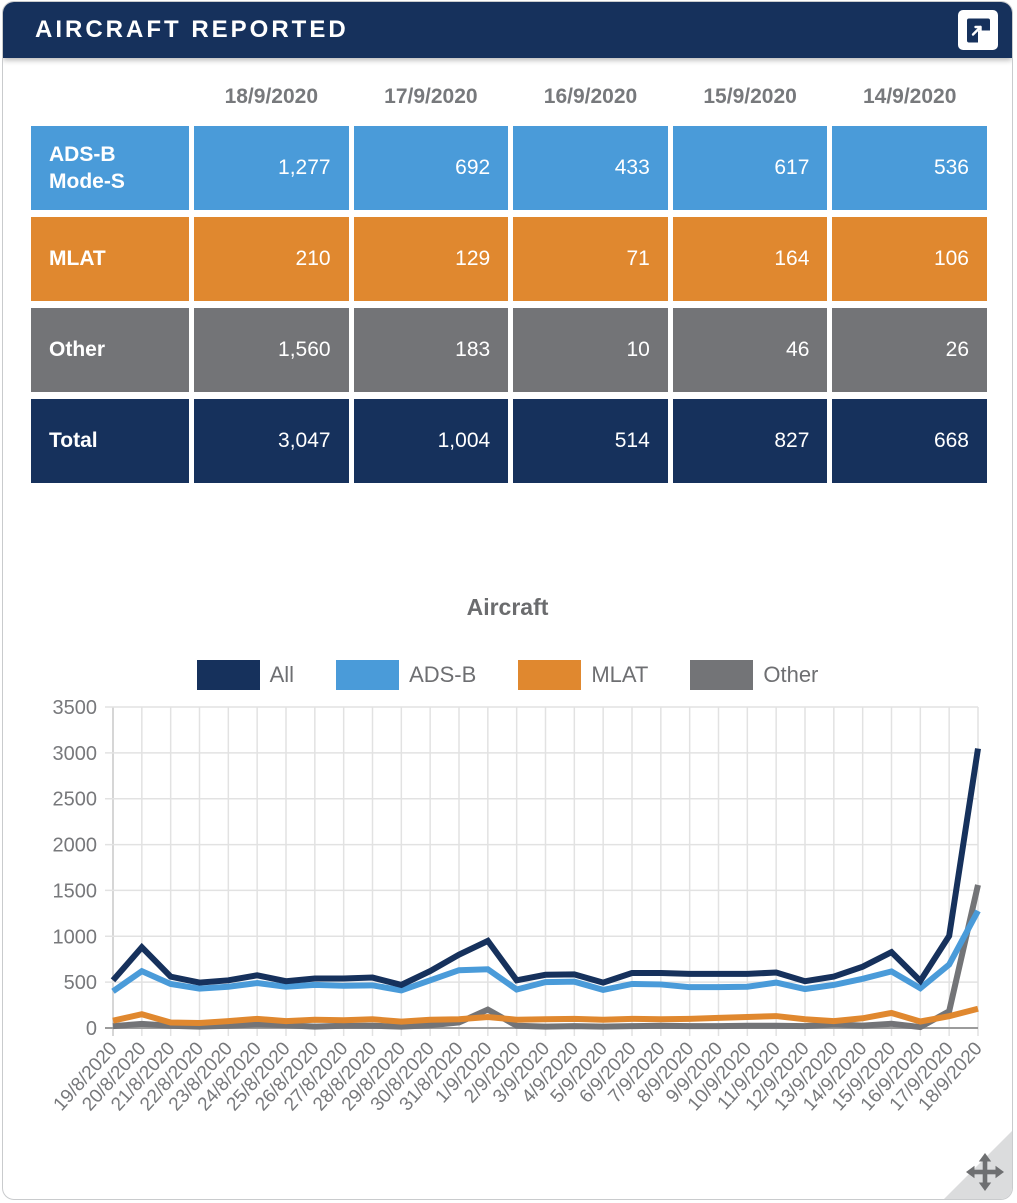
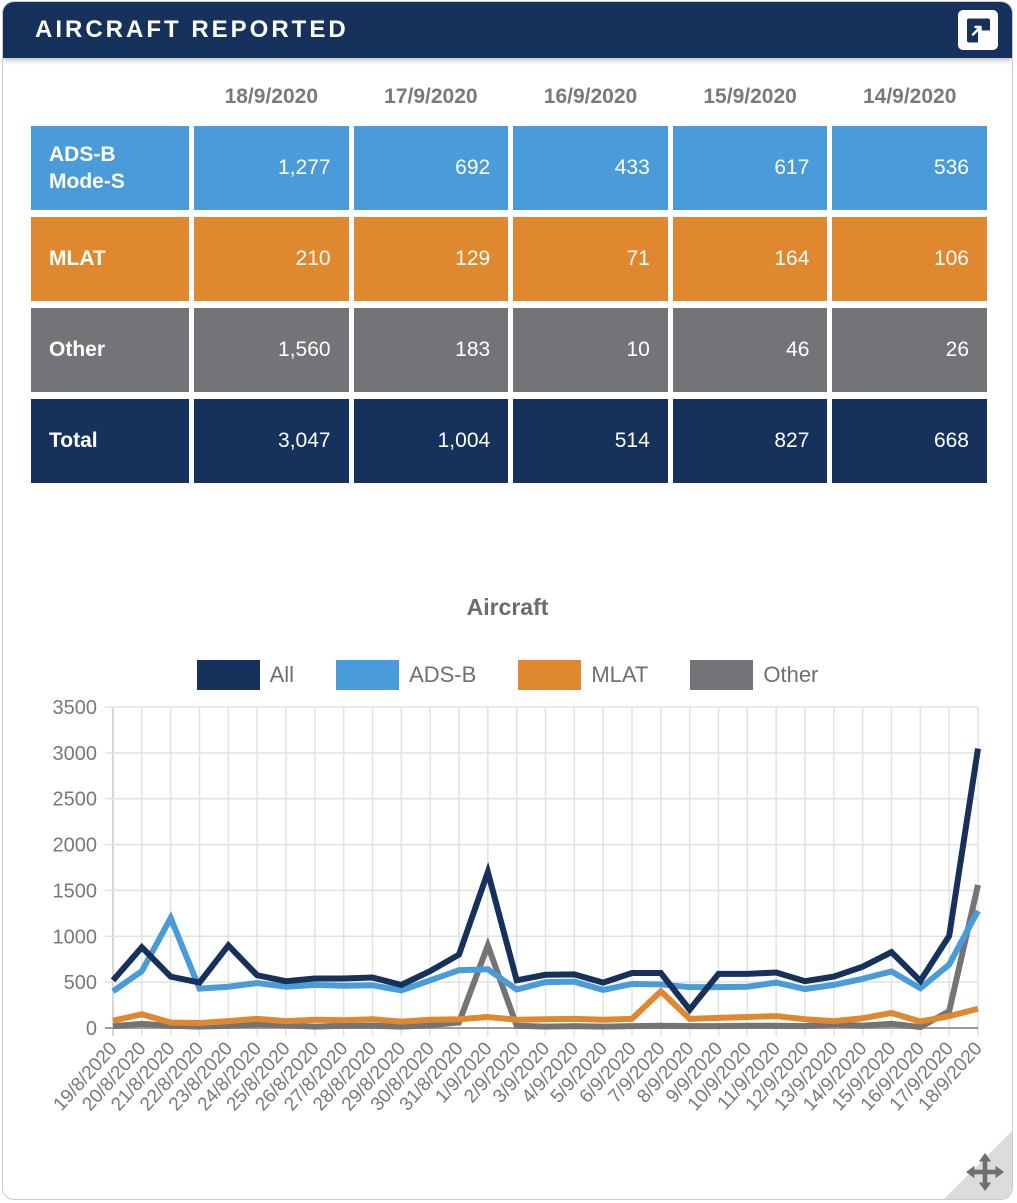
ADS-B/21/8/2020: 500 -> 1200
All/23/8/2020: 500 -> 900
All/1/9/2020: 1000 -> 1700
Other/1/9/2020: 200 -> 900
MLAT/7/9/2020: 100 -> 400
All/8/9/2020: 600 -> 200
